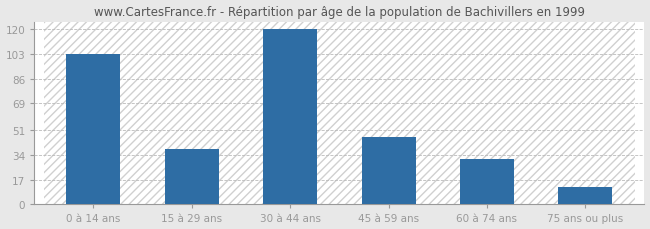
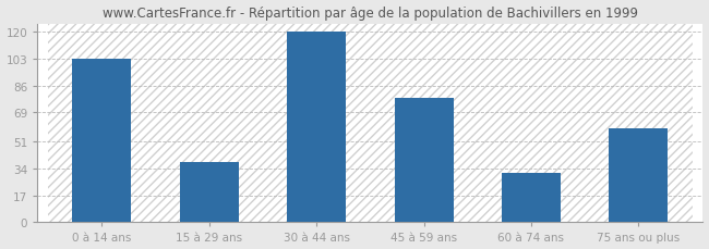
45 à 59 ans: 46 -> 78
75 ans ou plus: 12 -> 59
